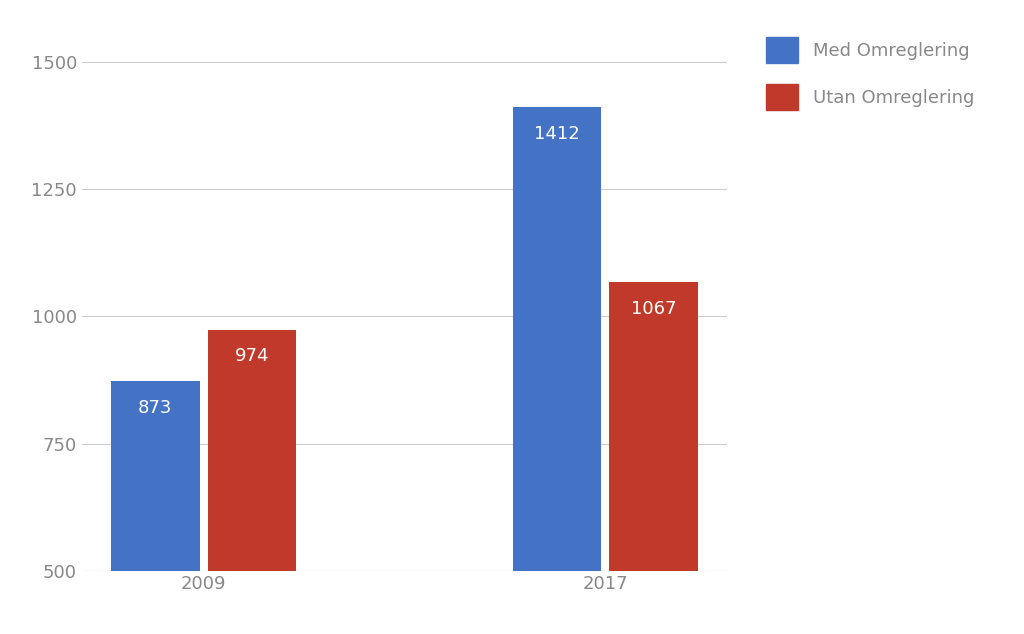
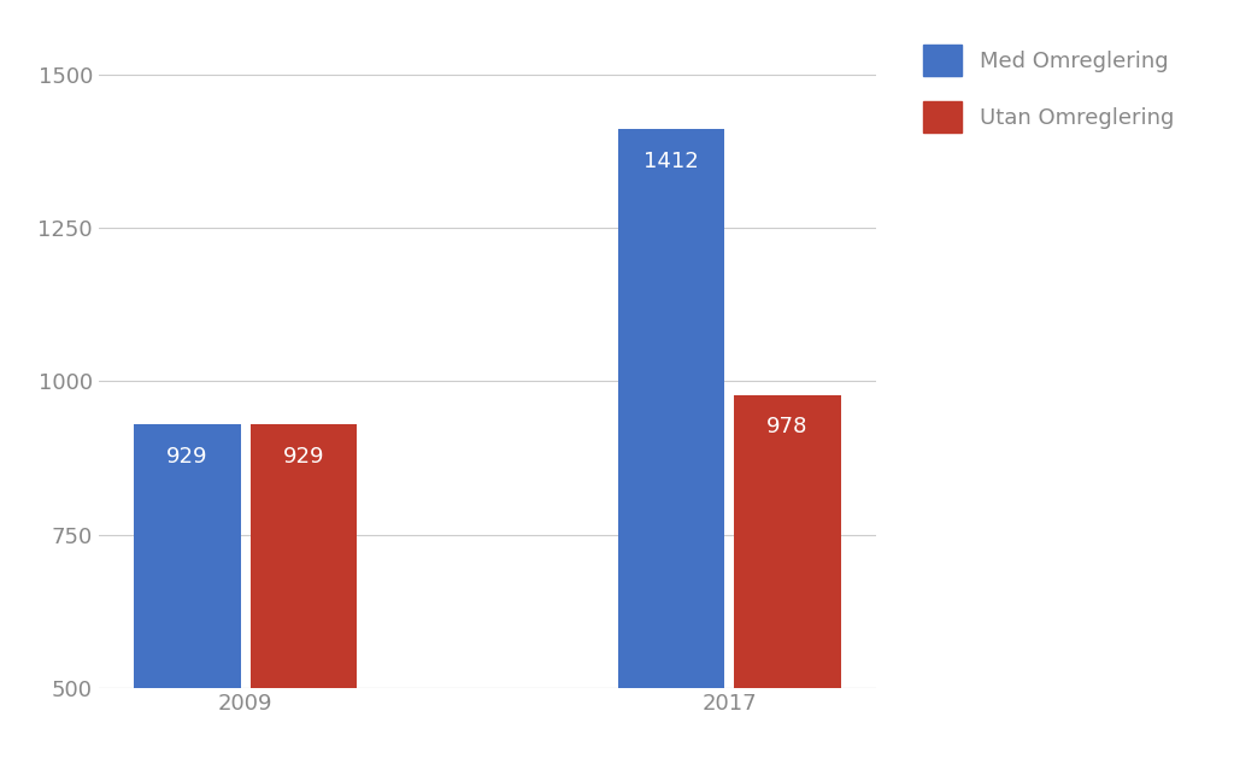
Med Omreglering/2009: 873 -> 929
Utan Omreglering/2009: 974 -> 929
Utan Omreglering/2017: 1067 -> 978
